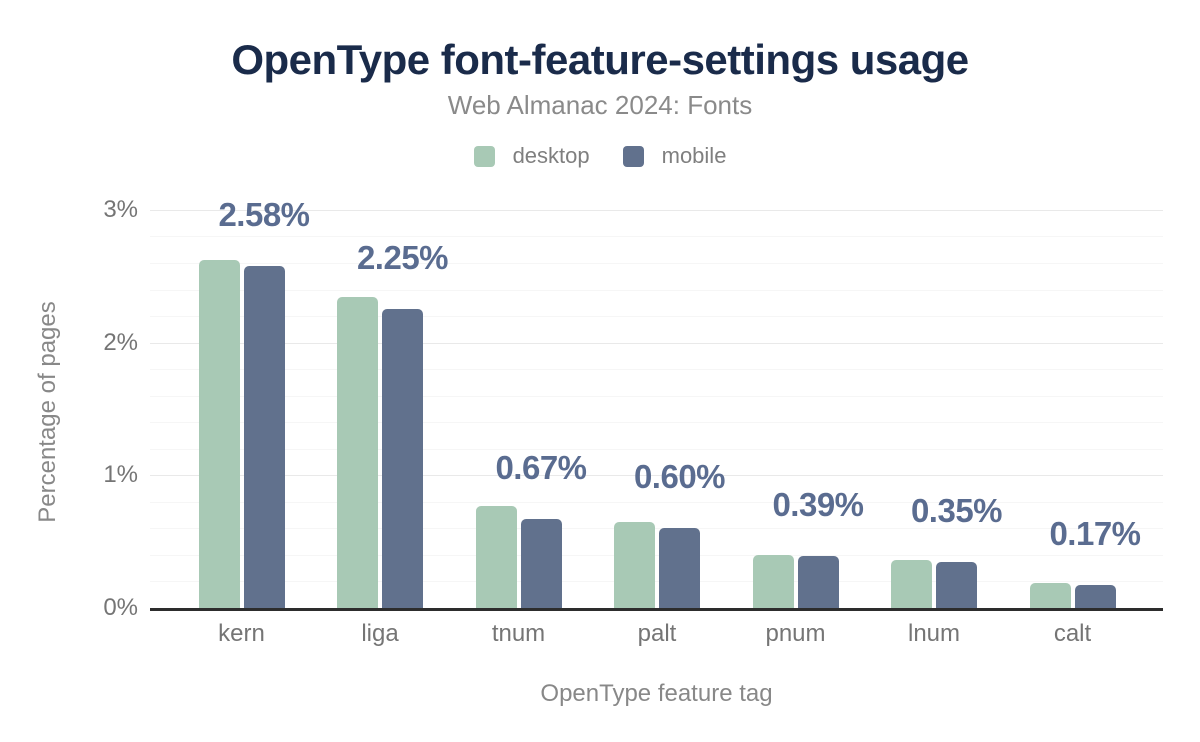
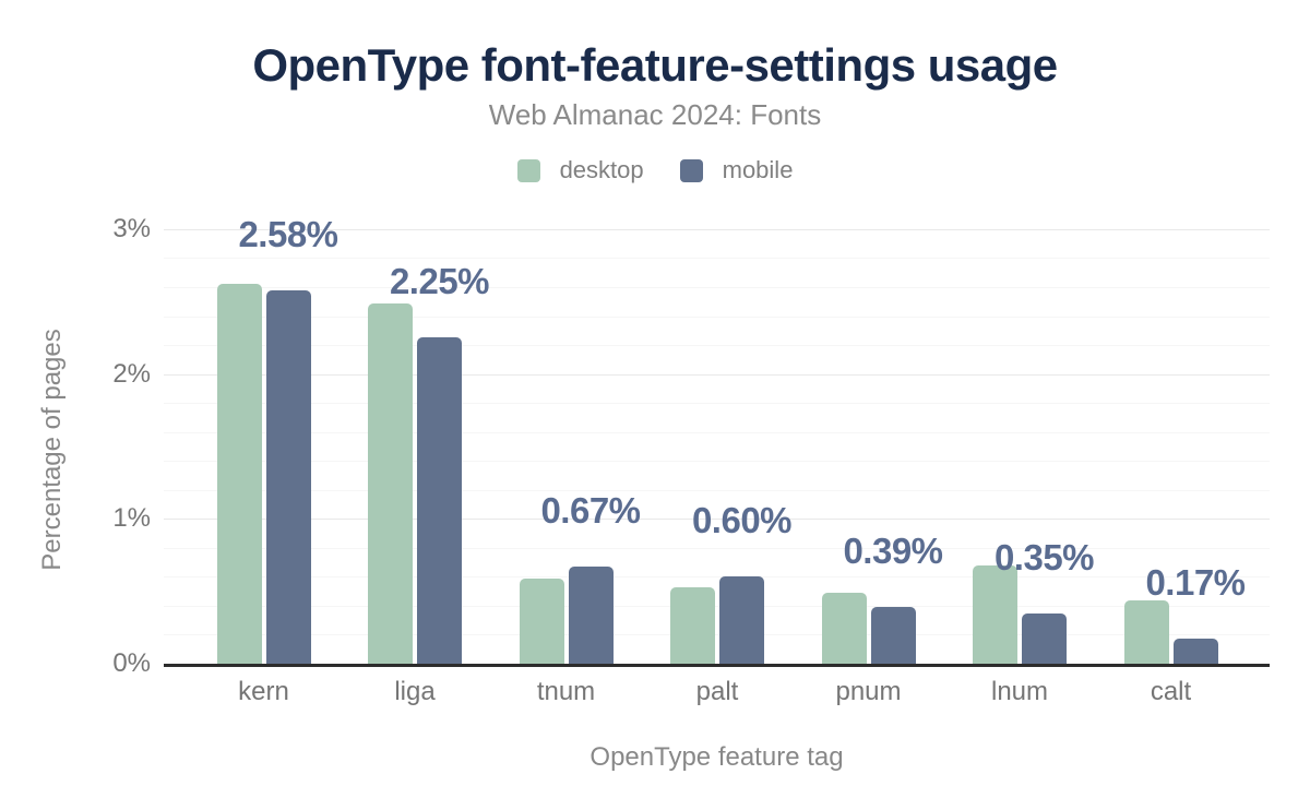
desktop/liga: 2.34% -> 2.49%
desktop/tnum: 0.77% -> 0.59%
desktop/palt: 0.65% -> 0.53%
desktop/pnum: 0.40% -> 0.49%
desktop/lnum: 0.36% -> 0.68%
desktop/calt: 0.19% -> 0.44%
